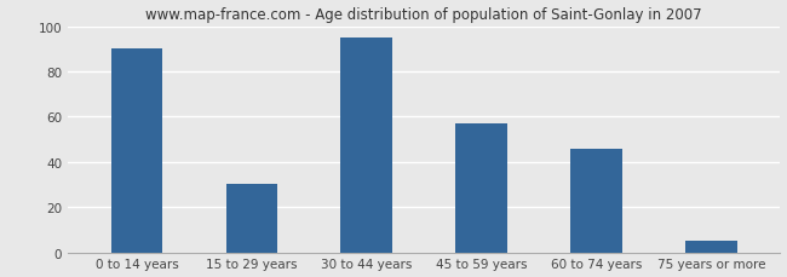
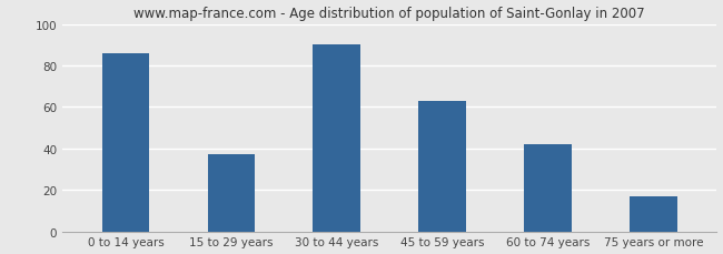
0 to 14 years: 90 -> 86
15 to 29 years: 30 -> 37
30 to 44 years: 95 -> 90
45 to 59 years: 57 -> 63
60 to 74 years: 46 -> 42
75 years or more: 5 -> 17
